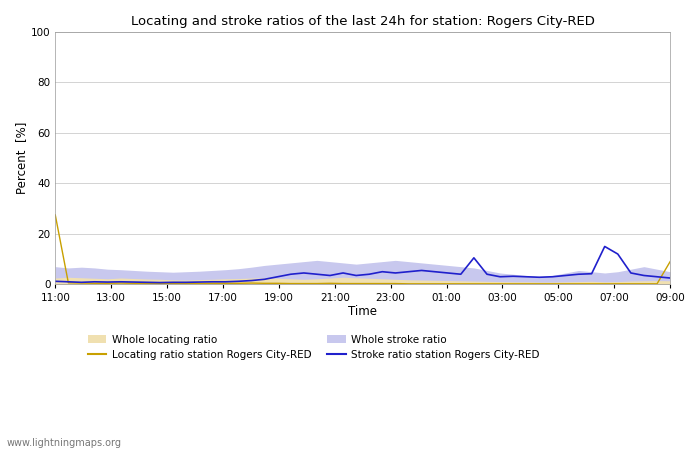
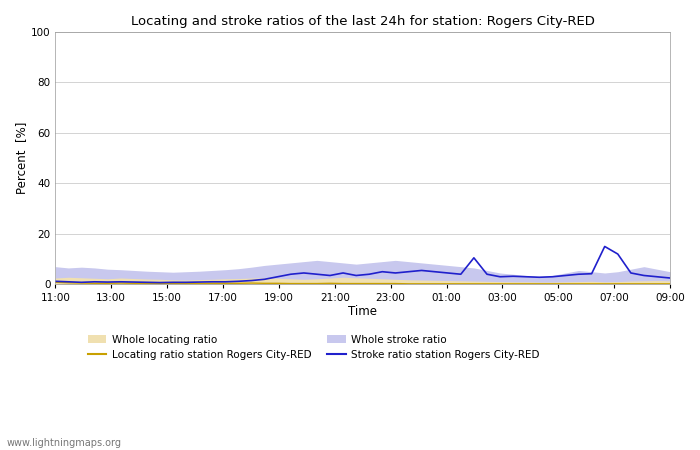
Locating ratio station Rogers City-RED/11:00: 27.5 -> 0.8
Locating ratio station Rogers City-RED/09:00: 9.0 -> 0.2
